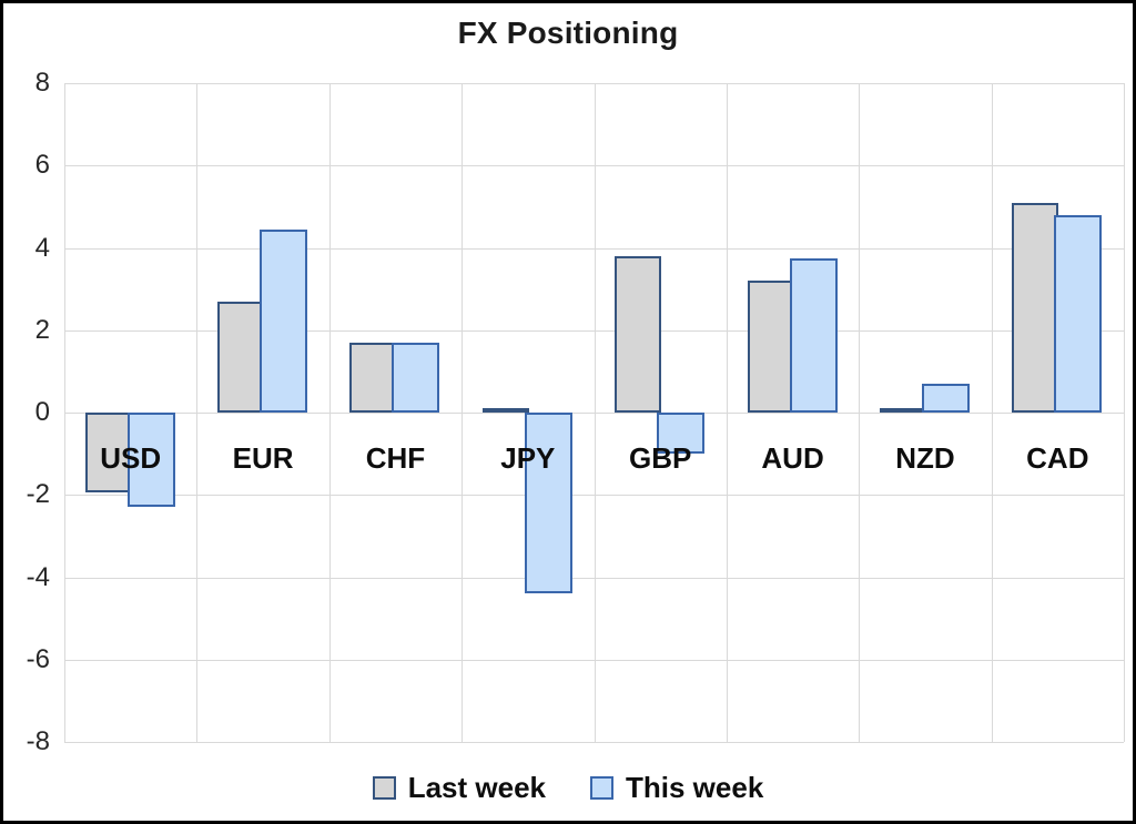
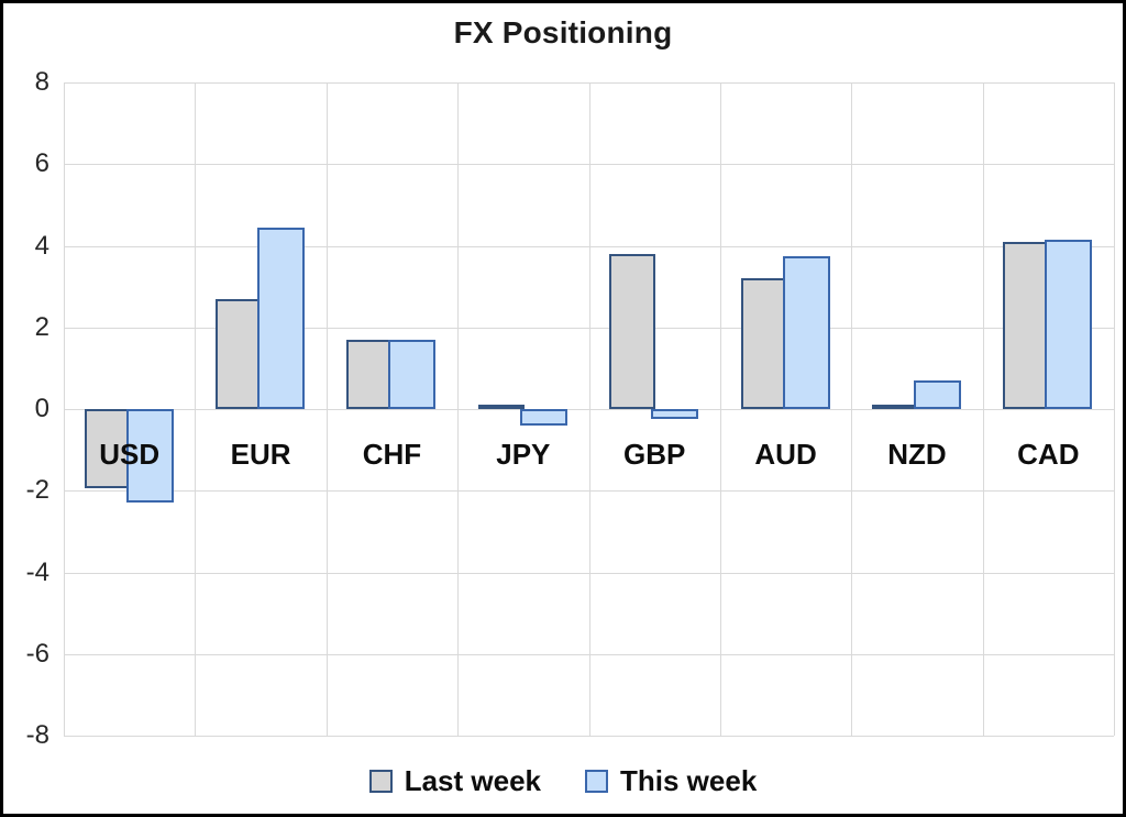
This week/JPY: -4.4 -> -0.4
This week/GBP: -1.0 -> -0.2
Last week/CAD: 5.1 -> 4.1
This week/CAD: 4.8 -> 4.2
